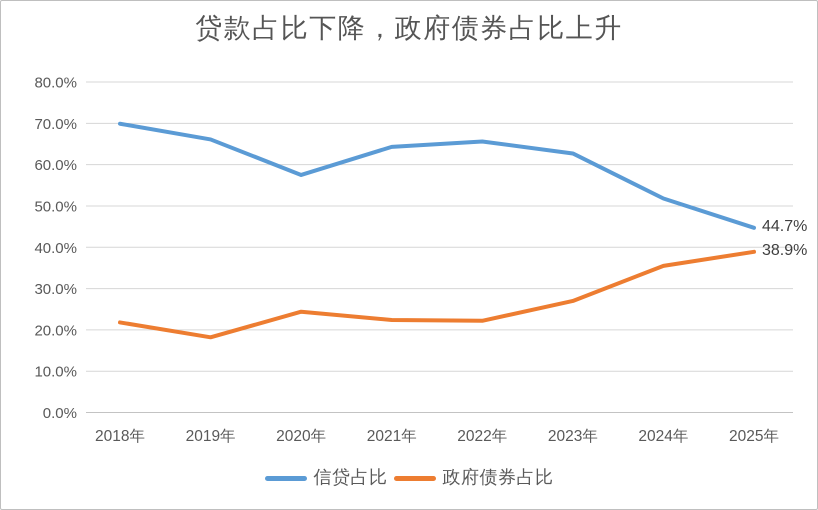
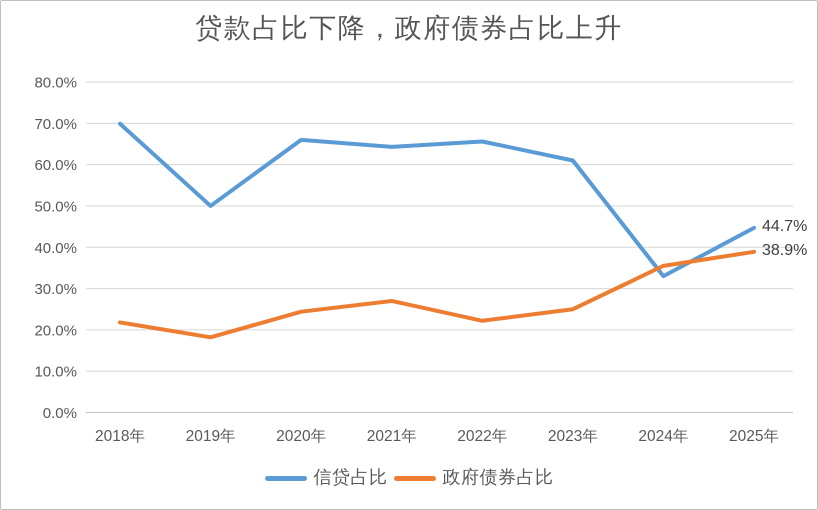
信贷占比/2019年: 66% -> 50%
信贷占比/2020年: 58% -> 66%
政府债券占比/2021年: 22% -> 27%
信贷占比/2023年: 63% -> 61%
政府债券占比/2023年: 27% -> 25%
信贷占比/2024年: 52% -> 33%
